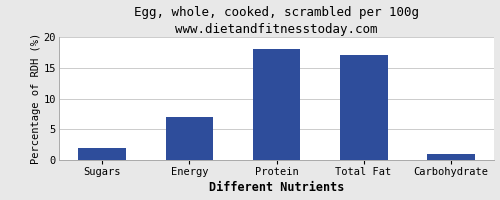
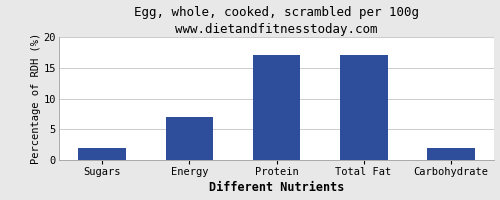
Protein: 18 -> 17
Carbohydrate: 1 -> 2
